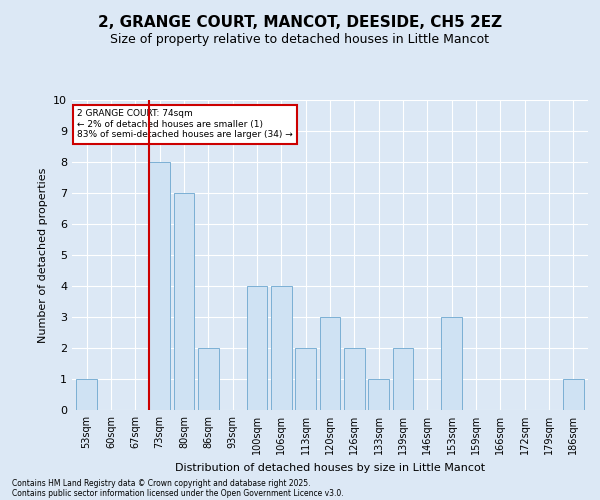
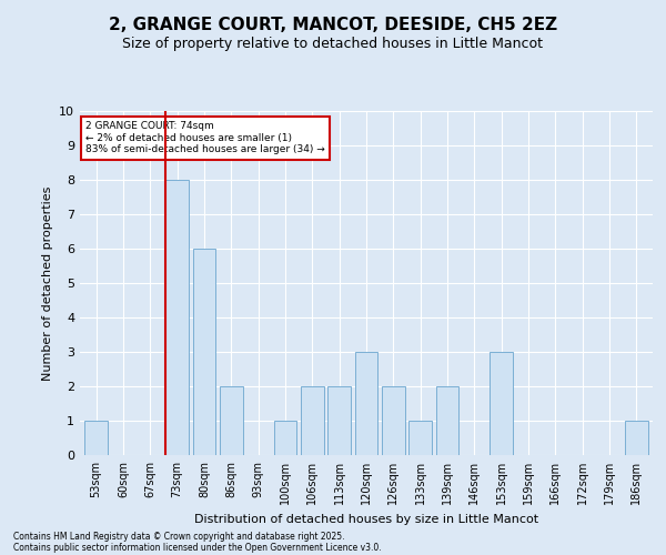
80sqm: 7 -> 6
100sqm: 4 -> 1
106sqm: 4 -> 2
